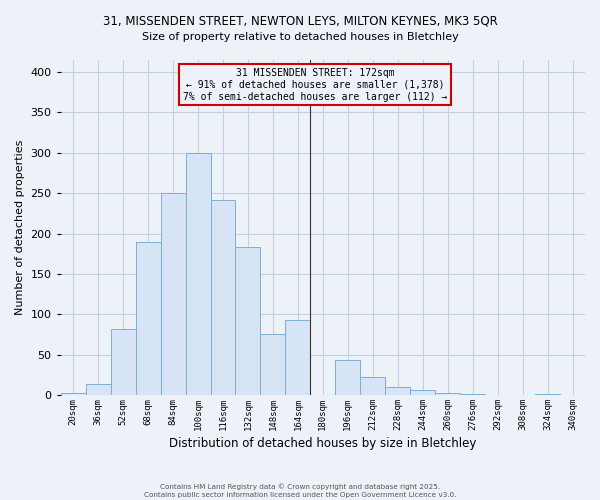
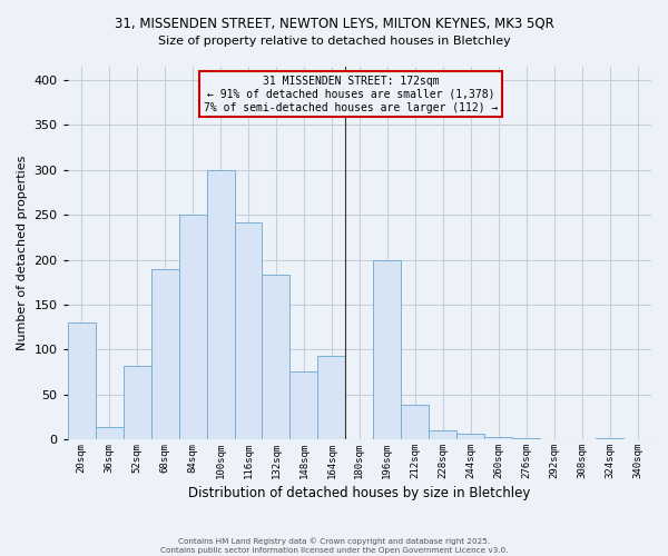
20sqm: 2 -> 130
196sqm: 43 -> 200
212sqm: 22 -> 38
